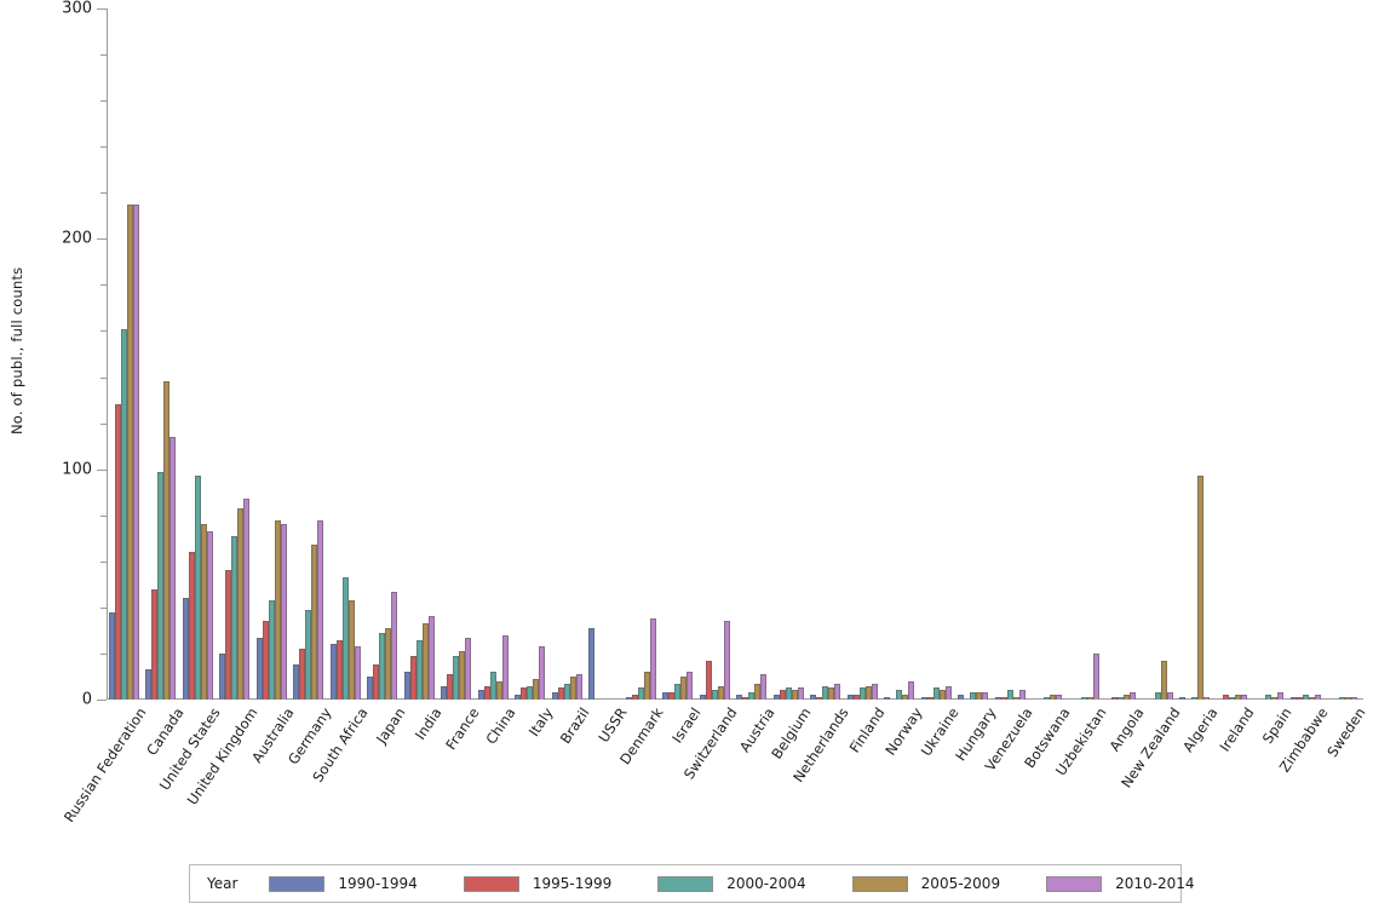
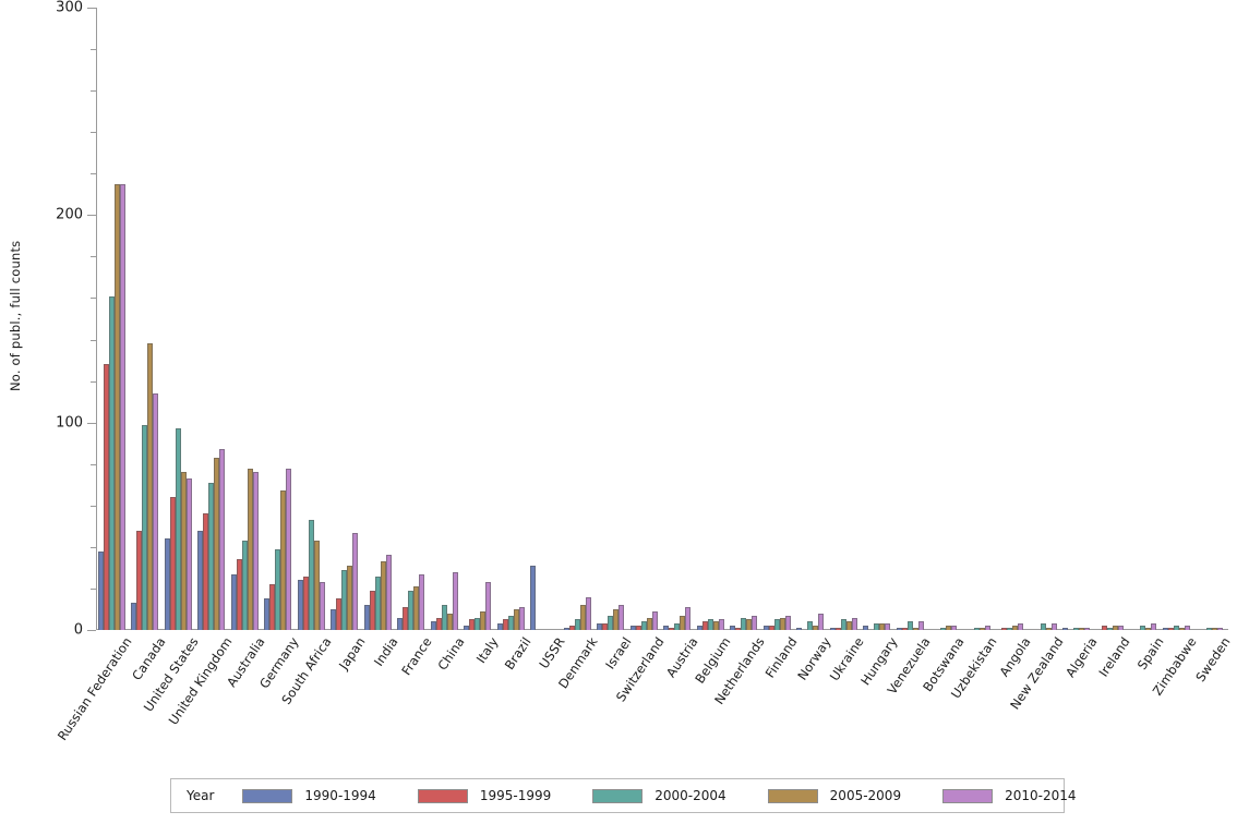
1990-1994/United Kingdom: 20 -> 48
2010-2014/Denmark: 35 -> 16
1995-1999/Switzerland: 17 -> 2
2010-2014/Switzerland: 34 -> 9
2010-2014/Uzbekistan: 20 -> 2
2005-2009/New Zealand: 17 -> 1
2005-2009/Algeria: 97 -> 1
